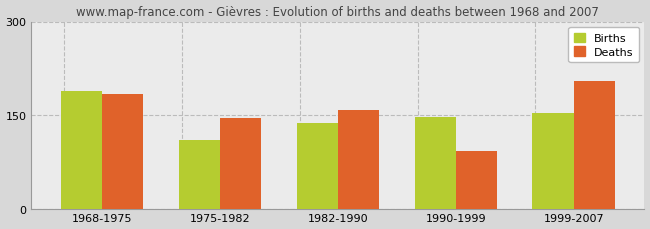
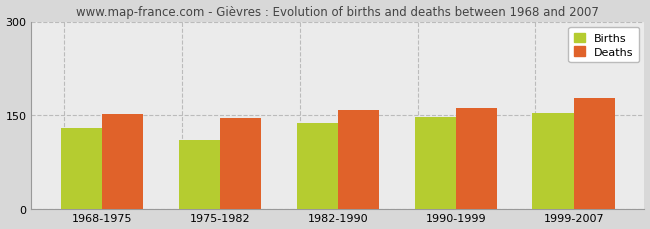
Births/1968-1975: 188 -> 130
Deaths/1968-1975: 184 -> 151
Deaths/1990-1999: 92 -> 162
Deaths/1999-2007: 204 -> 178
